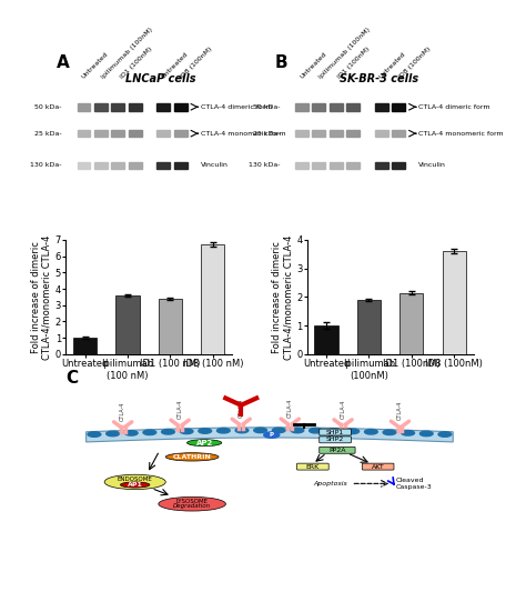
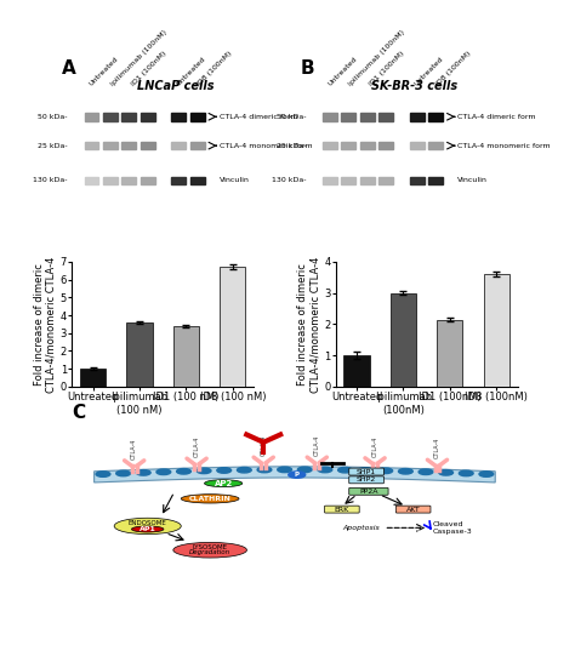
Ipilimumab (100nM): 1.90 -> 3.00
